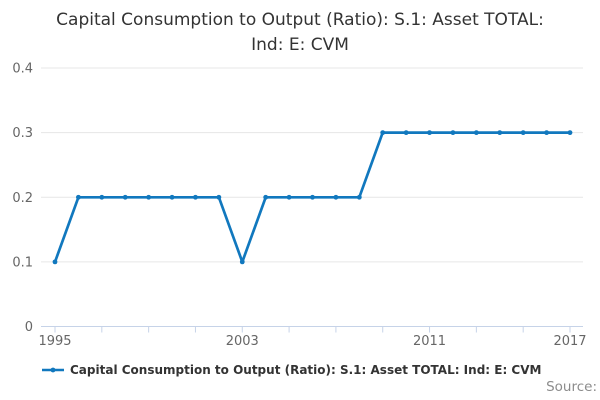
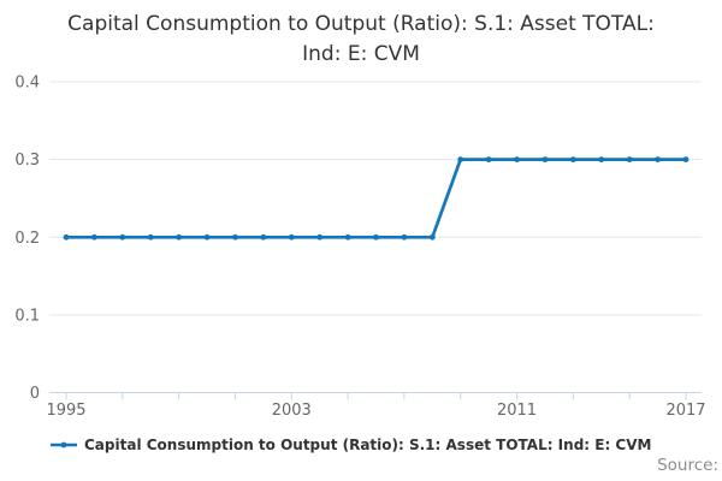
1995: 0.1 -> 0.2
2003: 0.1 -> 0.2
